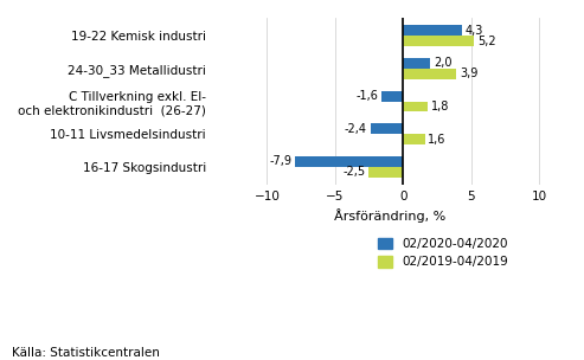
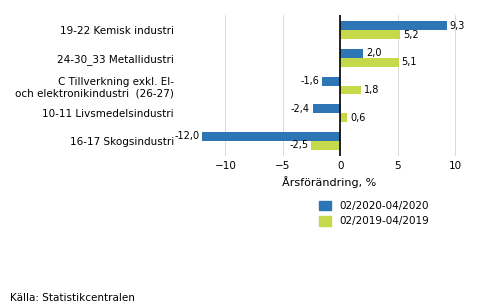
02/2020-04/2020/19-22 Kemisk industri: 4,3 -> 9,3
02/2019-04/2019/24-30_33 Metallidustri: 3,9 -> 5,1
02/2019-04/2019/10-11 Livsmedelsindustri: 1,6 -> 0,6
02/2020-04/2020/16-17 Skogsindustri: -7,9 -> -12,0
